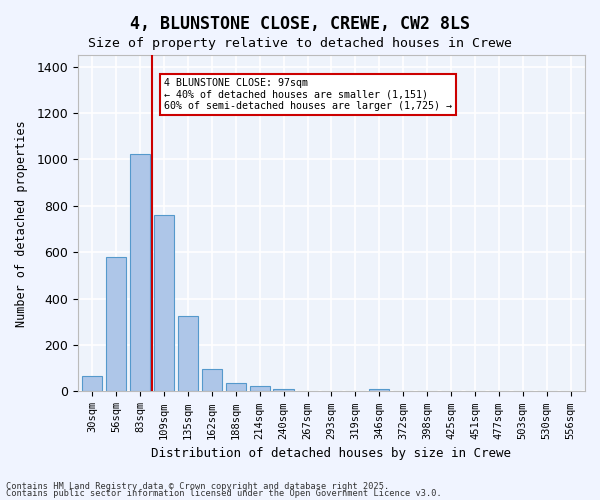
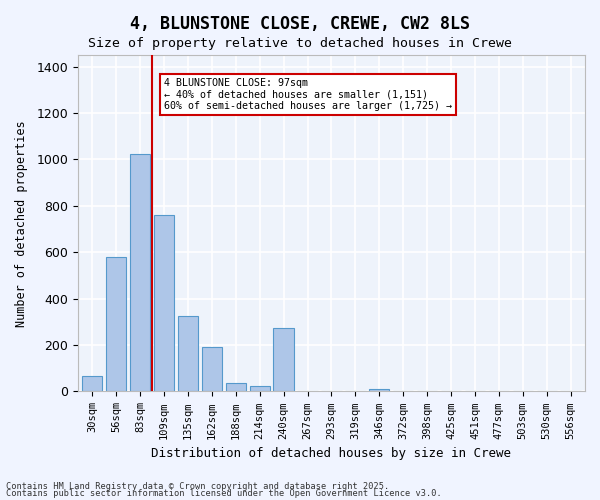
162sqm: 95 -> 190
240sqm: 12 -> 275
